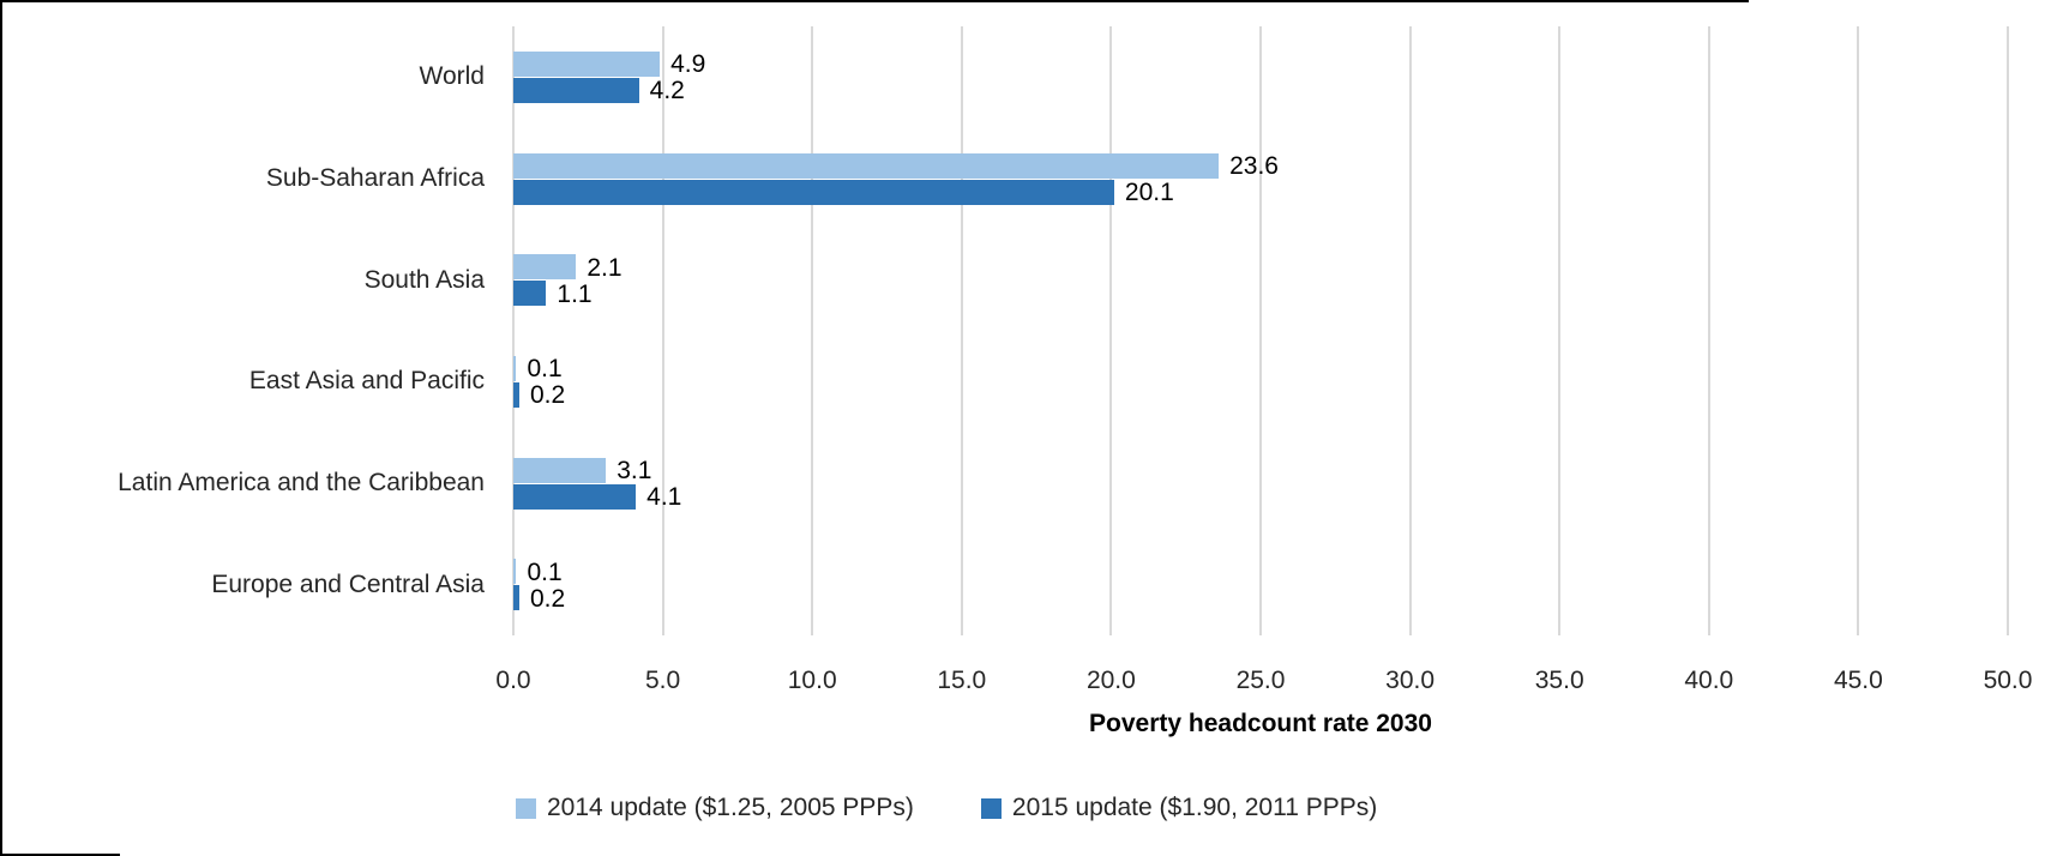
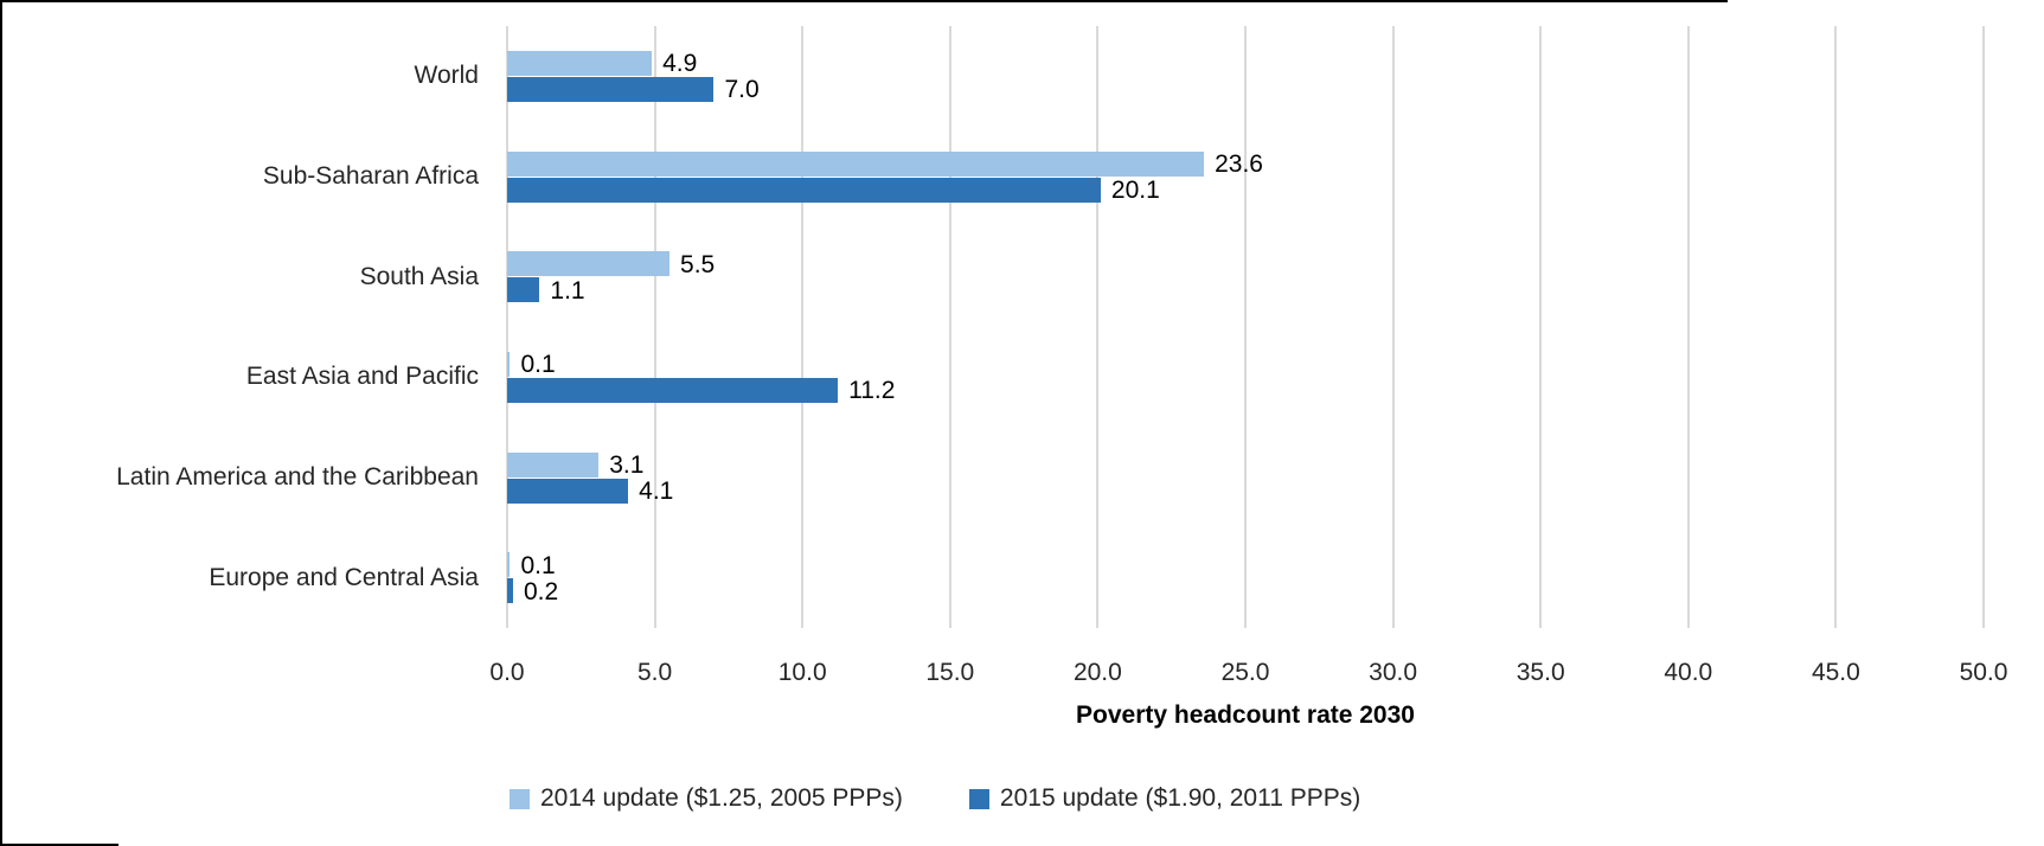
2015 update ($1.90, 2011 PPPs)/World: 4.2 -> 7.0
2014 update ($1.25, 2005 PPPs)/South Asia: 2.1 -> 5.5
2015 update ($1.90, 2011 PPPs)/East Asia and Pacific: 0.2 -> 11.2
